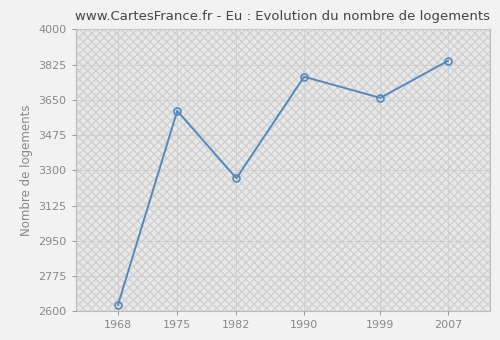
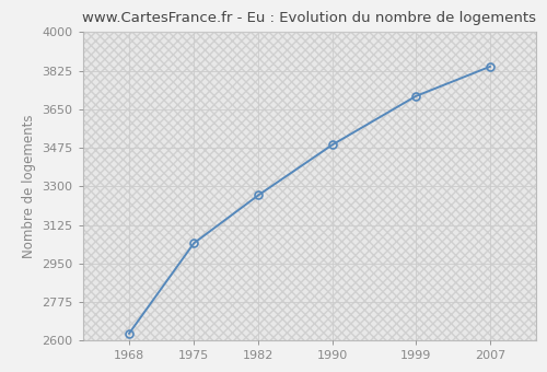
1975: 3595 -> 3042
1990: 3765 -> 3490
1999: 3660 -> 3710
